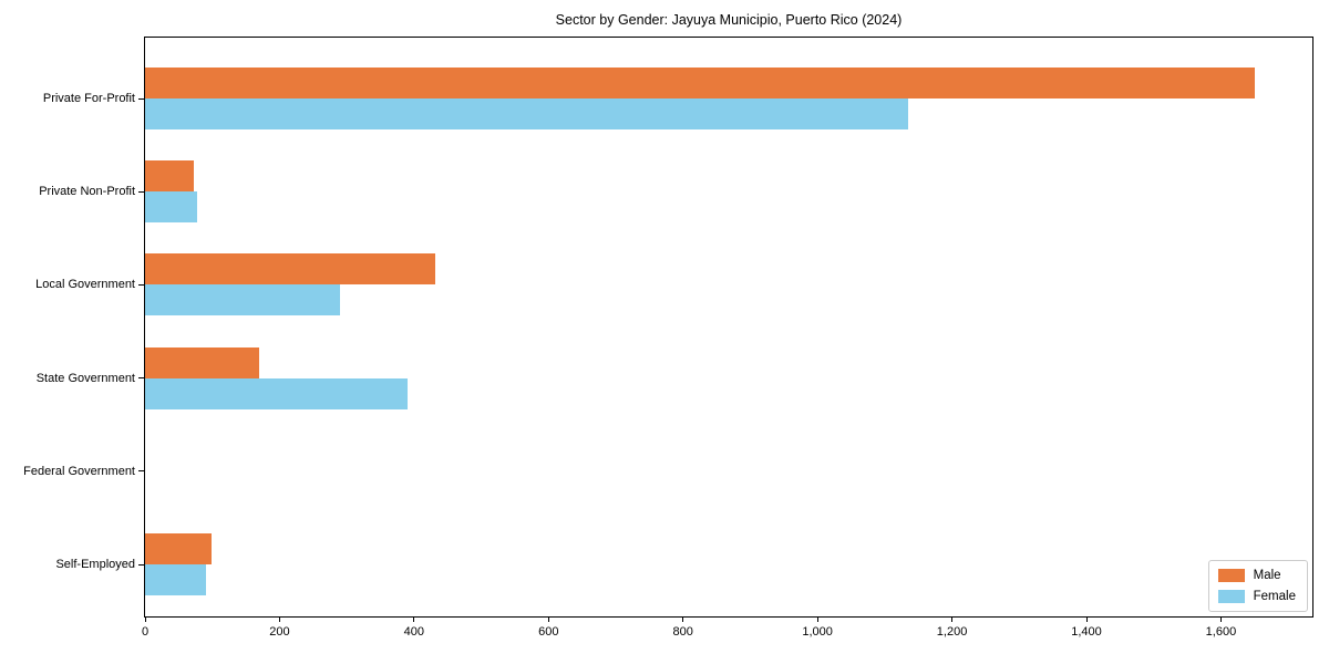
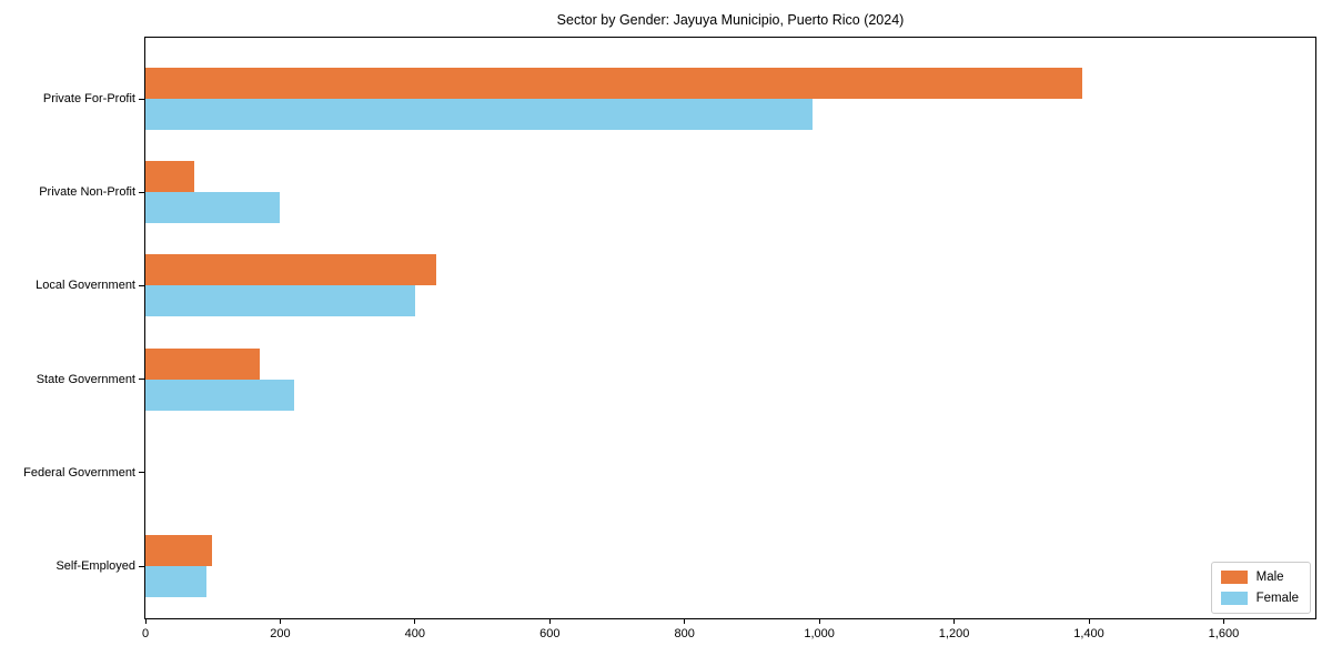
Male/Private For-Profit: 1650 -> 1390
Female/Private For-Profit: 1140 -> 990
Female/Private Non-Profit: 80 -> 200
Female/Local Government: 290 -> 400
Female/State Government: 390 -> 220
